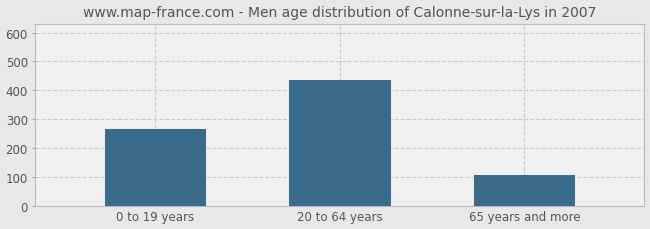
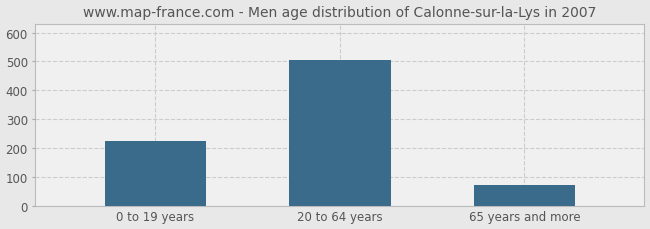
0 to 19 years: 265 -> 225
20 to 64 years: 435 -> 505
65 years and more: 105 -> 72
